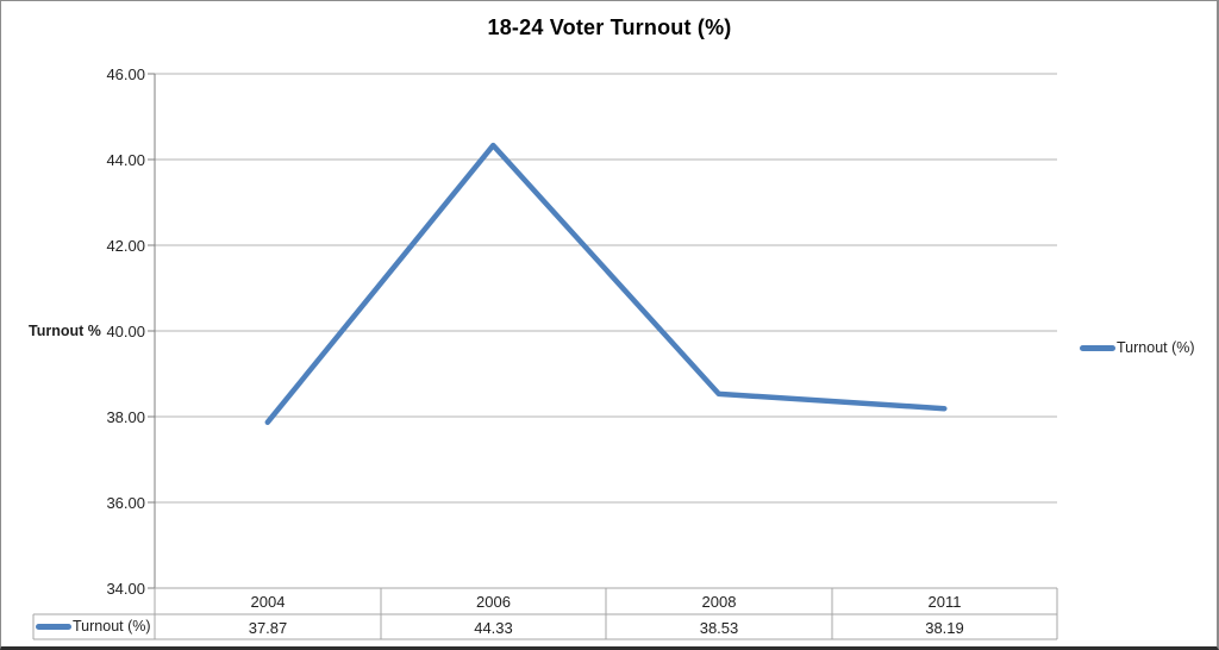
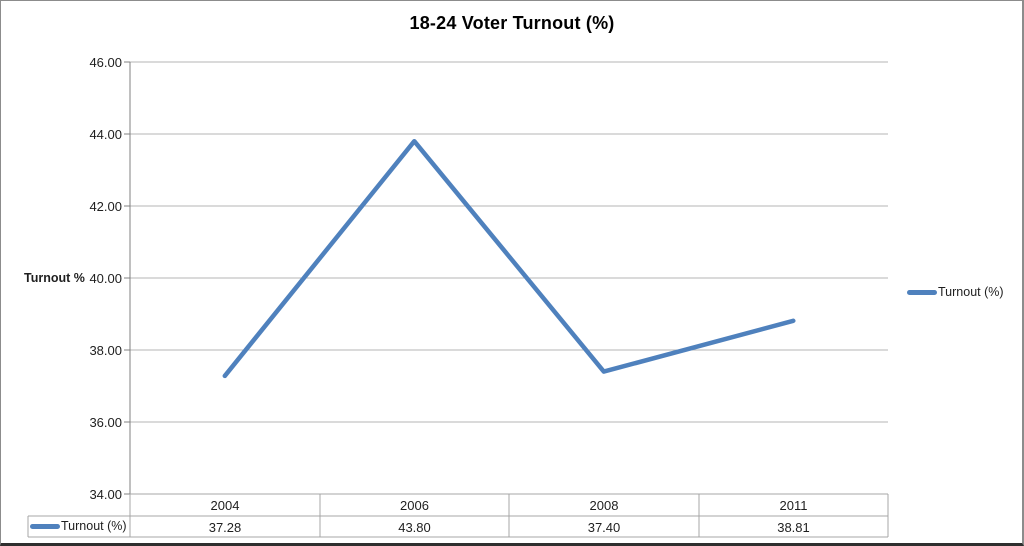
2004: 37.87 -> 37.28
2006: 44.33 -> 43.80
2008: 38.53 -> 37.40
2011: 38.19 -> 38.81
